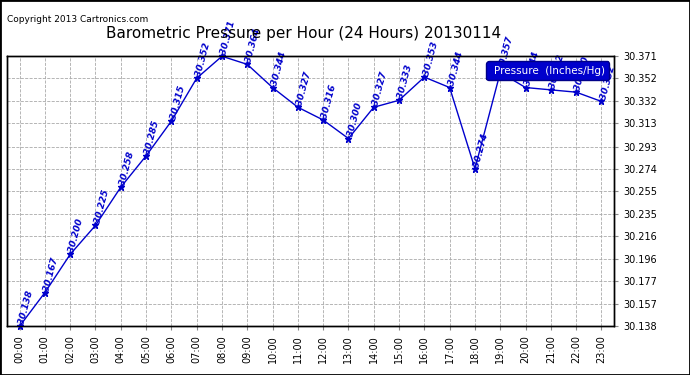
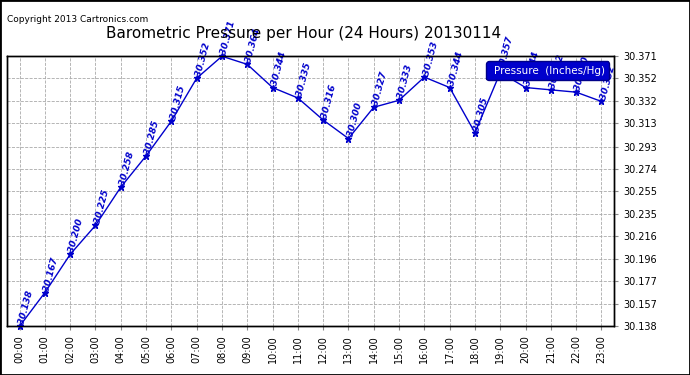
11:00: 30.327 -> 30.335
18:00: 30.274 -> 30.305
